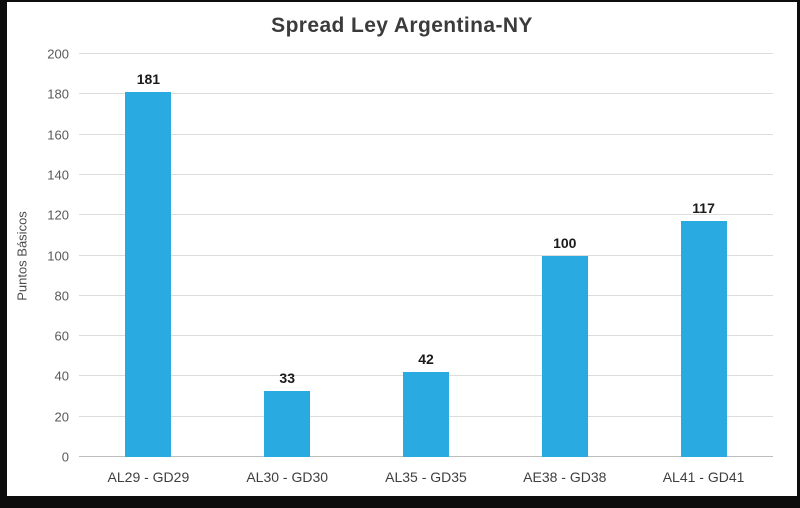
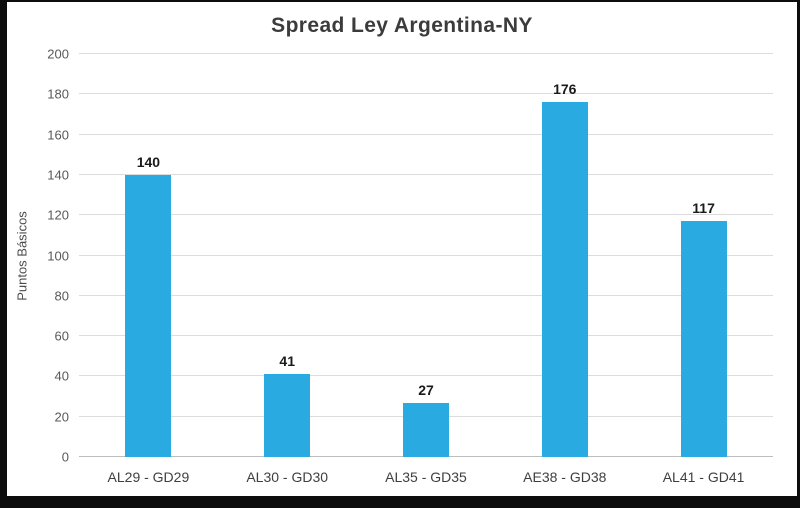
AL29 - GD29: 181 -> 140
AL30 - GD30: 33 -> 41
AL35 - GD35: 42 -> 27
AE38 - GD38: 100 -> 176
